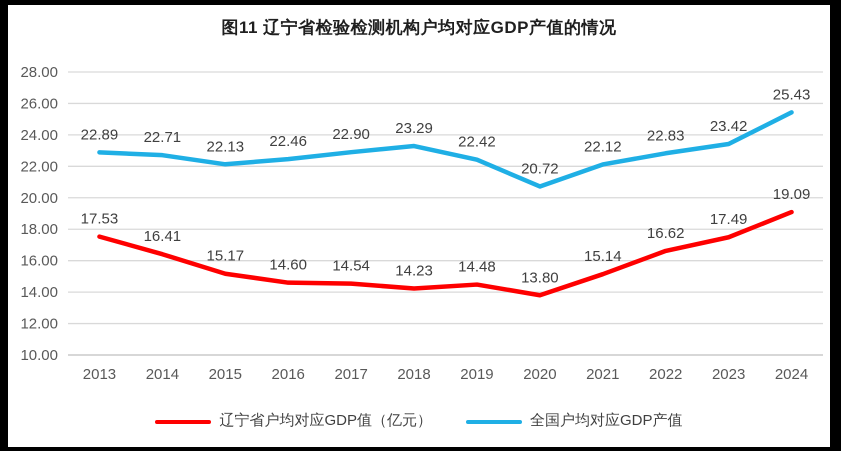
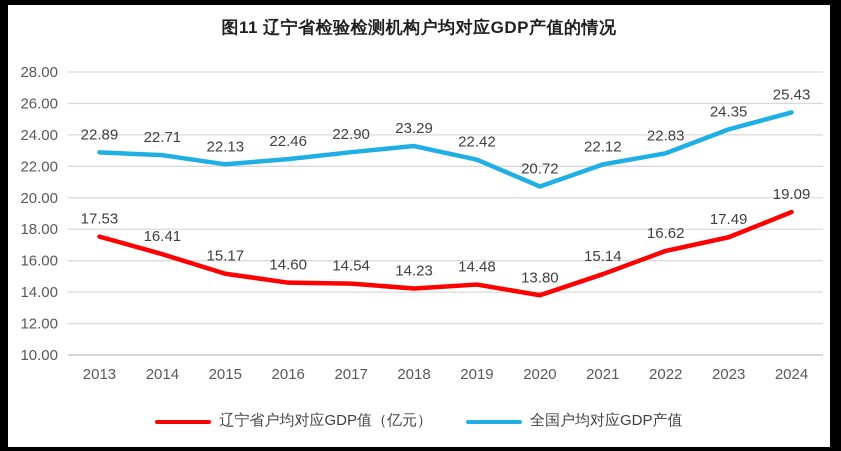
全国户均对应GDP产值/2023: 23.42 -> 24.35
